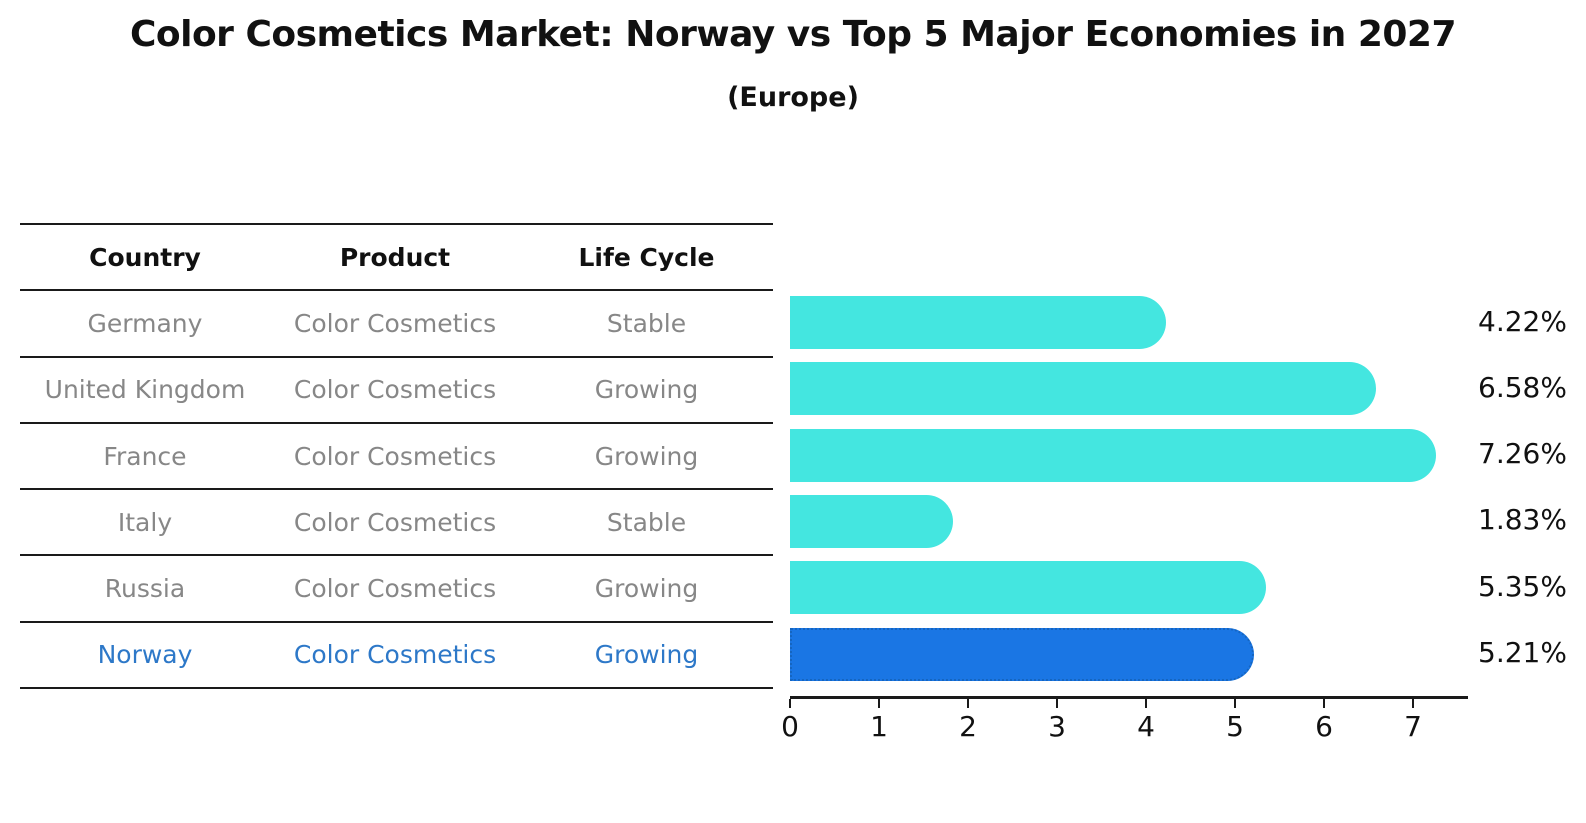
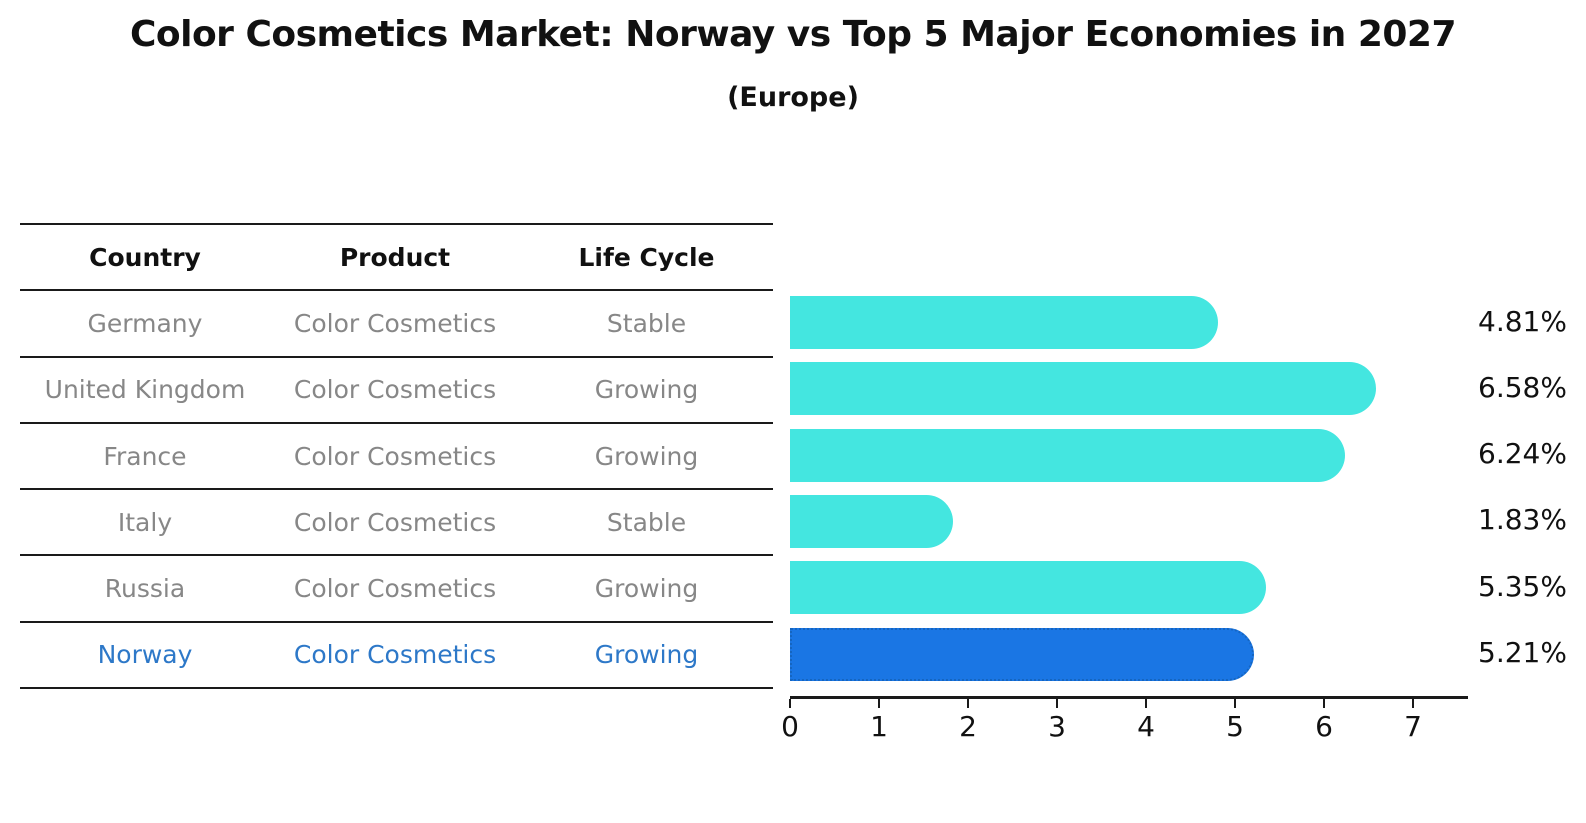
Germany: 4.22% -> 4.81%
France: 7.26% -> 6.24%
